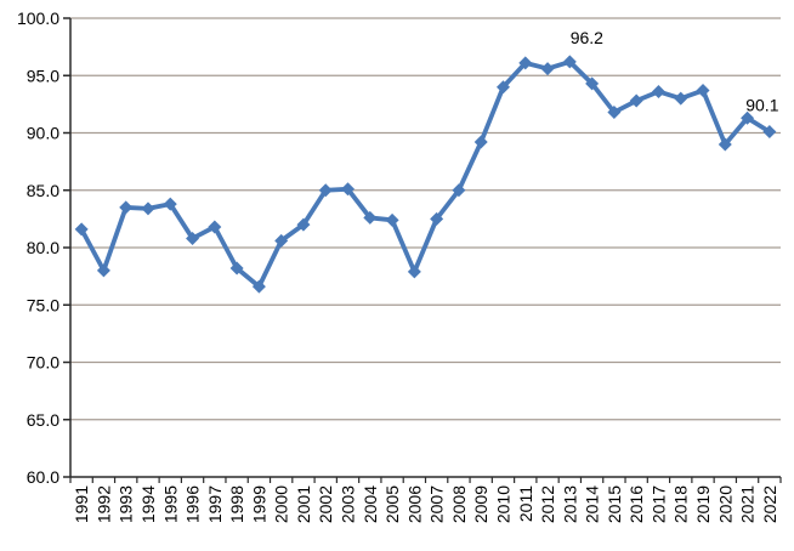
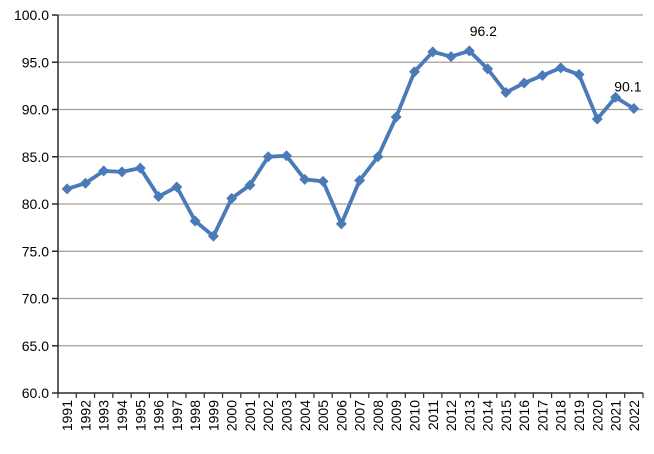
1992: 78 -> 82
2018: 93 -> 94
